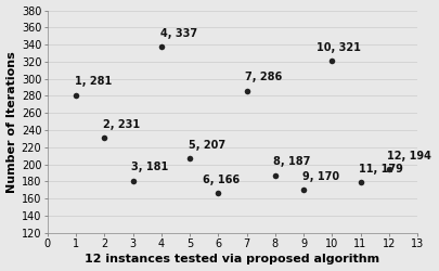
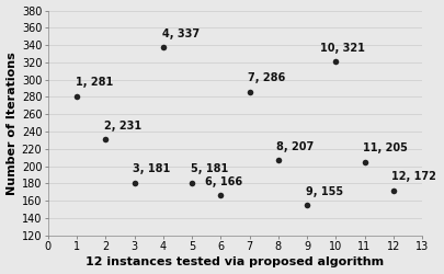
5: 207 -> 181
8: 187 -> 207
9: 170 -> 155
11: 179 -> 205
12: 194 -> 172
